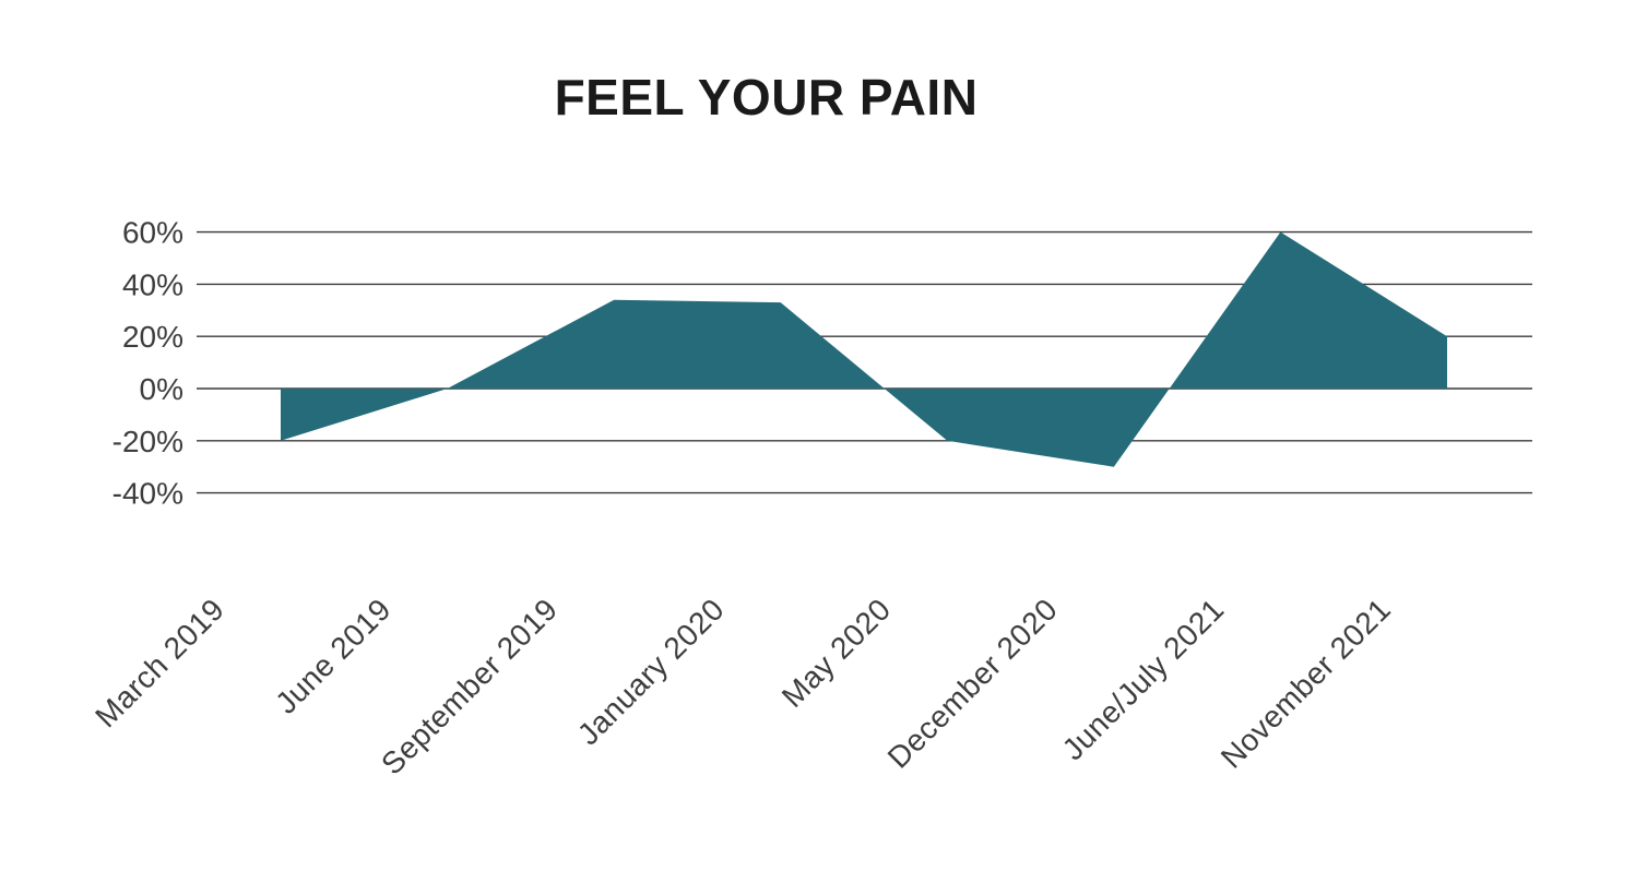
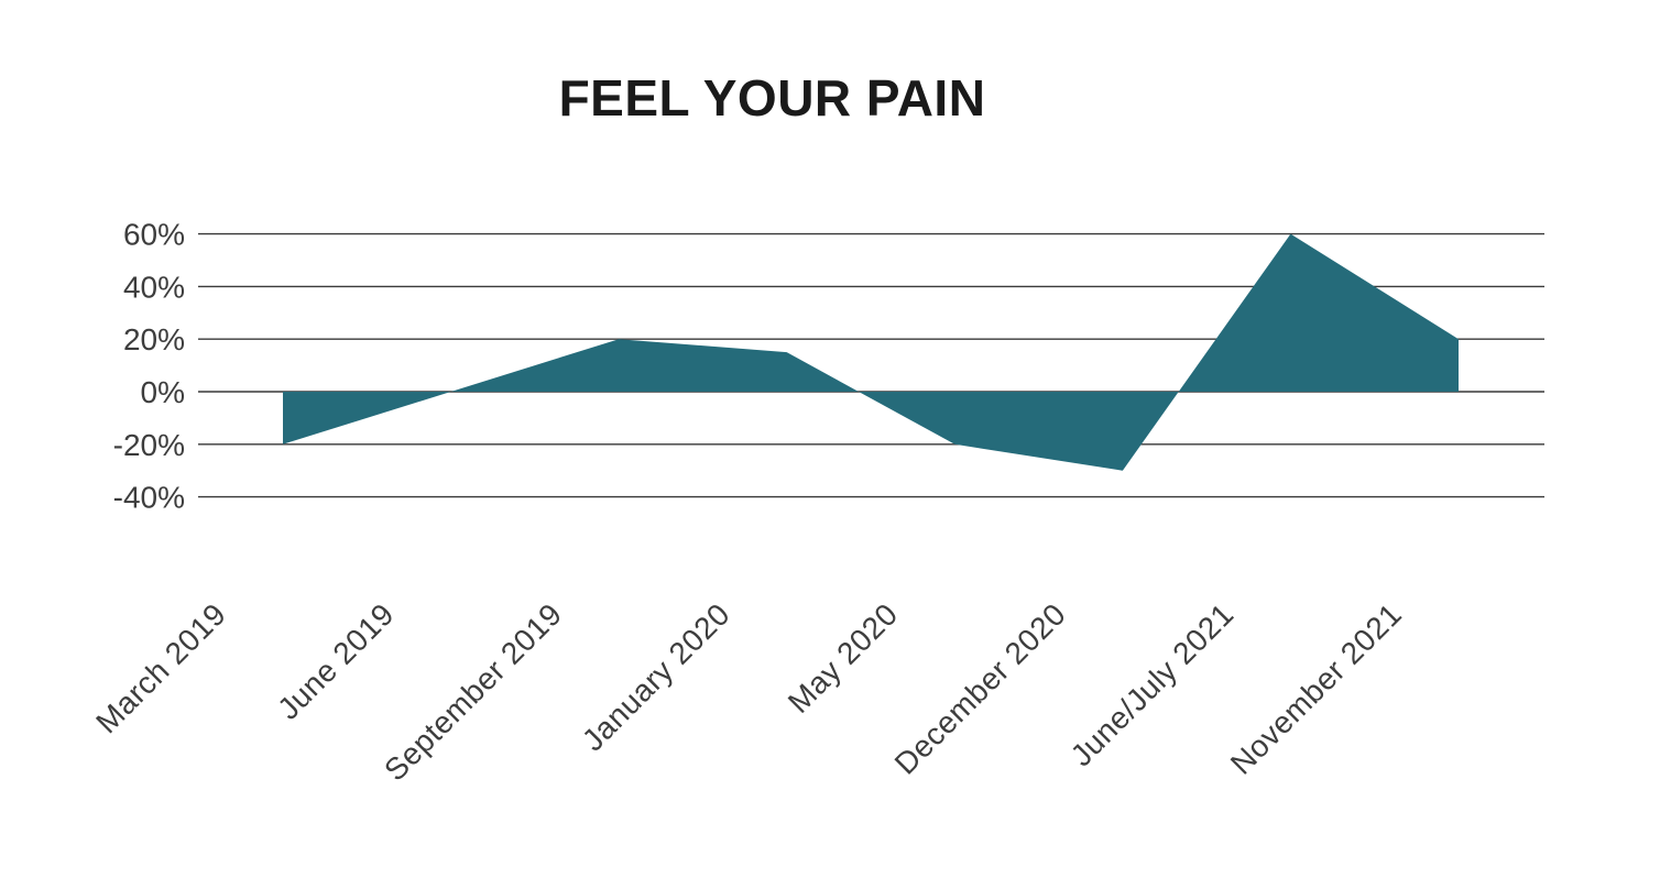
September 2019: 34% -> 20%
January 2020: 33% -> 15%
